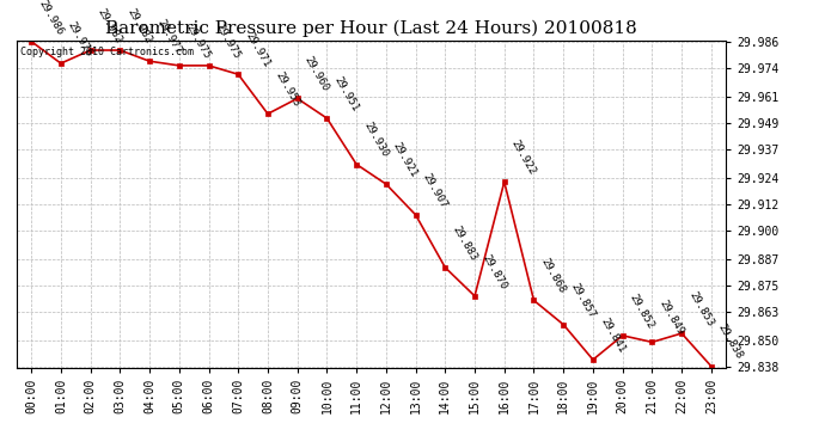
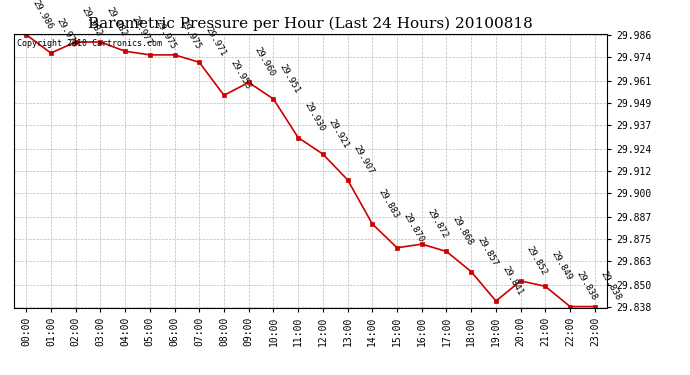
16:00: 29.922 -> 29.872
22:00: 29.853 -> 29.838
